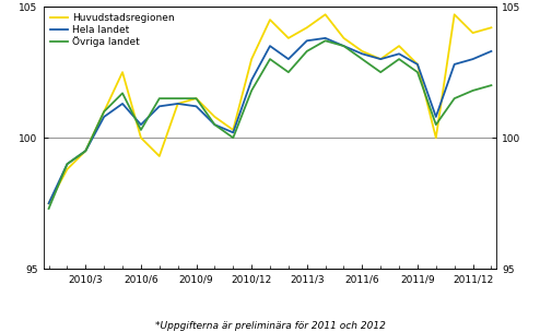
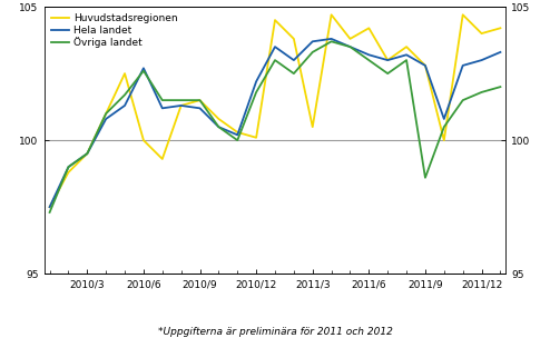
Hela landet/2010/6: 100.5 -> 102.7
Övriga landet/2010/6: 100.3 -> 102.6
Huvudstadsregionen/2010/12: 103.0 -> 100.1
Huvudstadsregionen/2011/3: 104.2 -> 100.5
Huvudstadsregionen/2011/6: 103.3 -> 104.2
Övriga landet/2011/9: 102.5 -> 98.6
